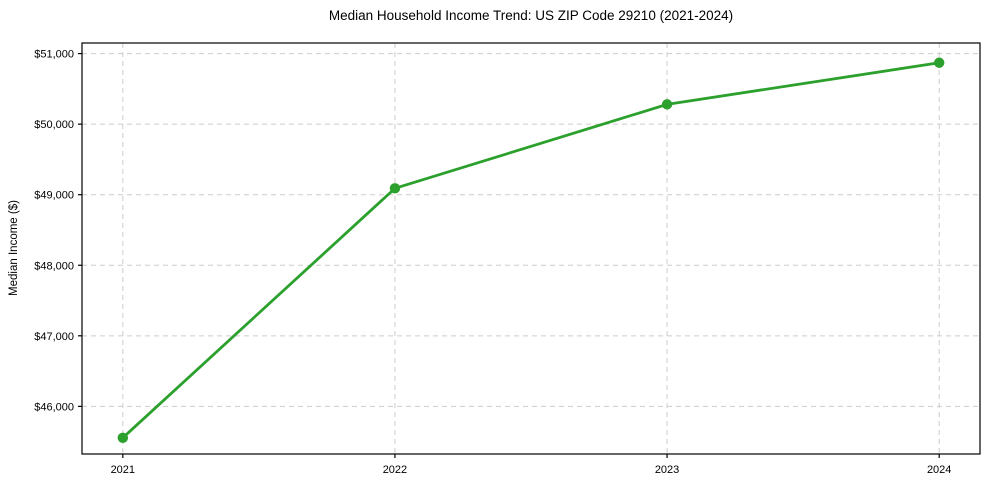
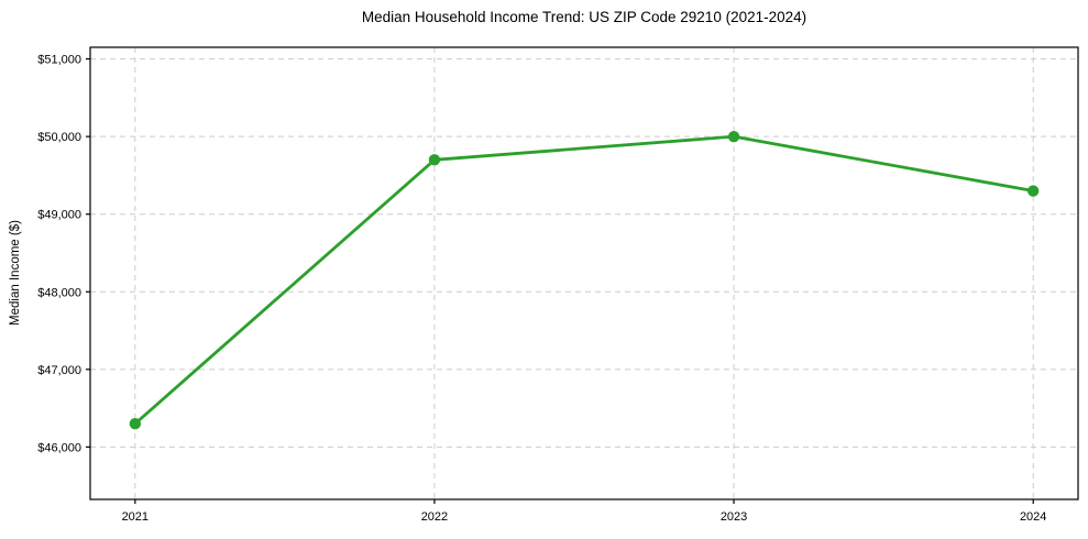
2021: $45600 -> $46300
2022: $49100 -> $49700
2023: $50300 -> $50000
2024: $50900 -> $49300
